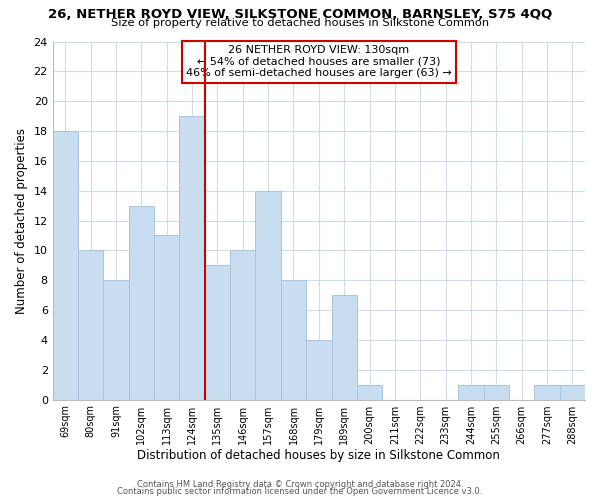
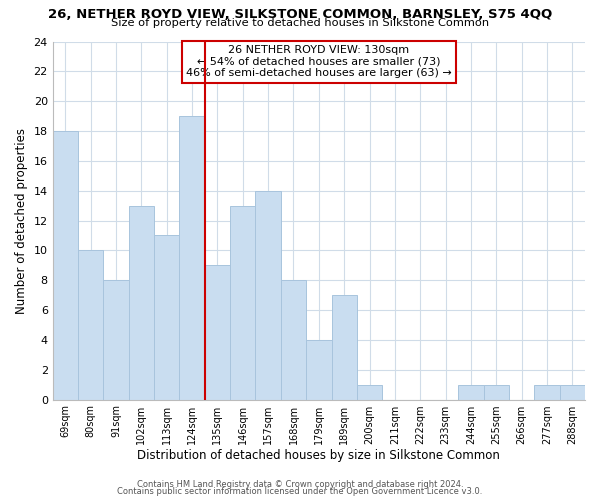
146sqm: 10 -> 13
